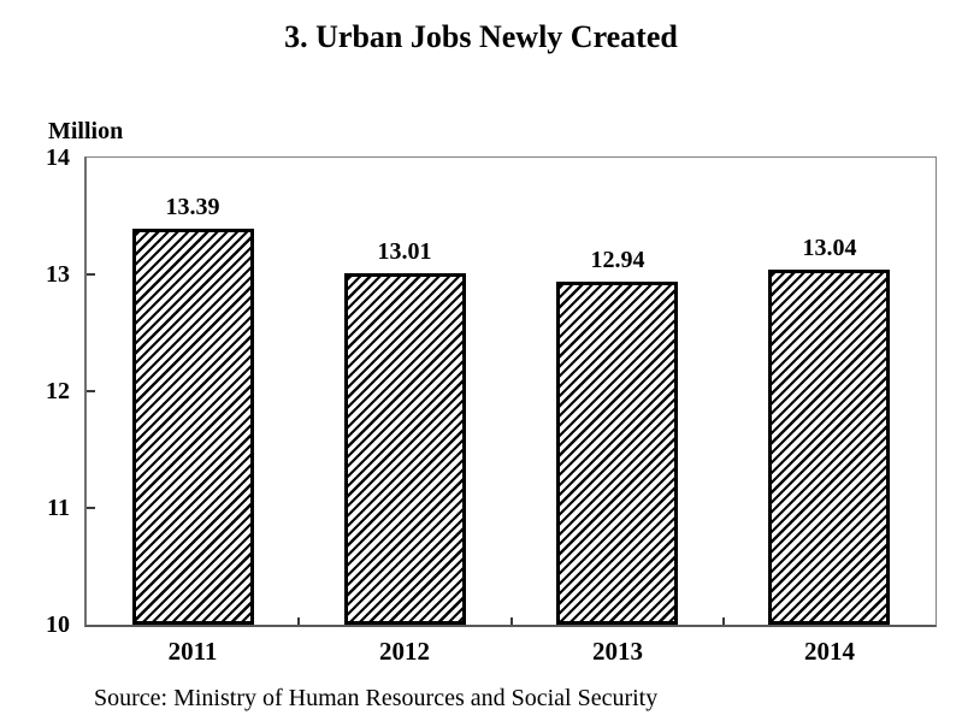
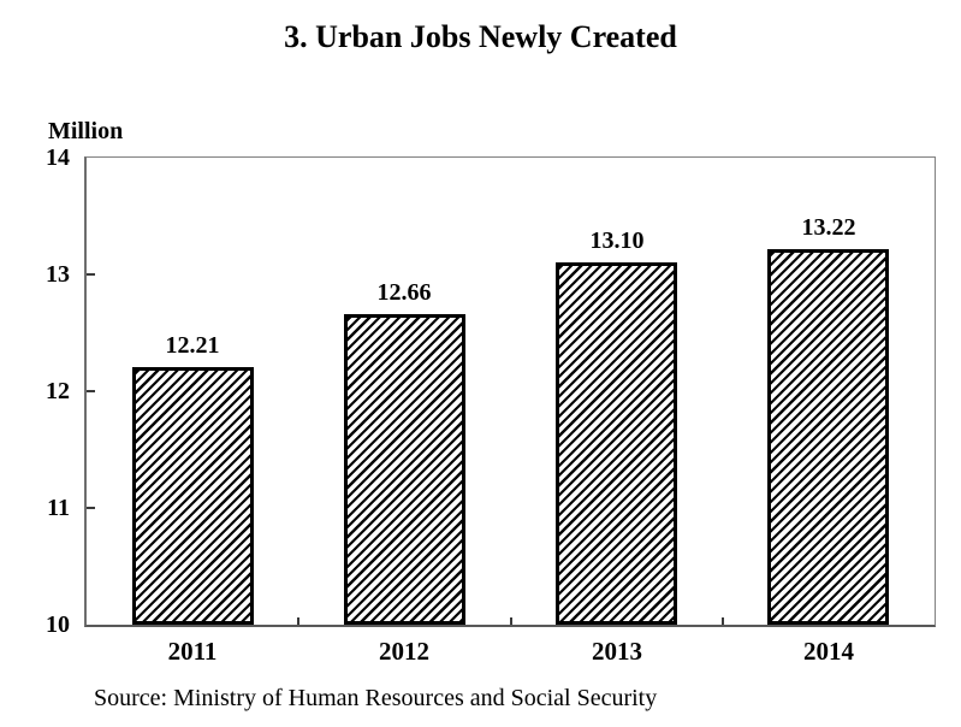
2011: 13.39 -> 12.21
2012: 13.01 -> 12.66
2013: 12.94 -> 13.10
2014: 13.04 -> 13.22
